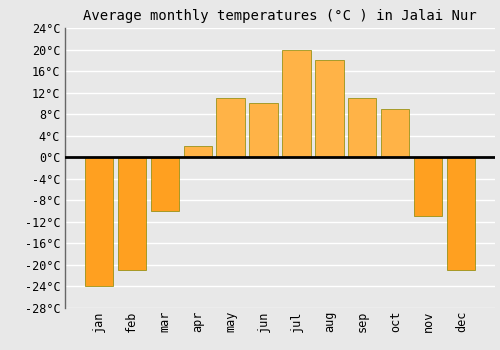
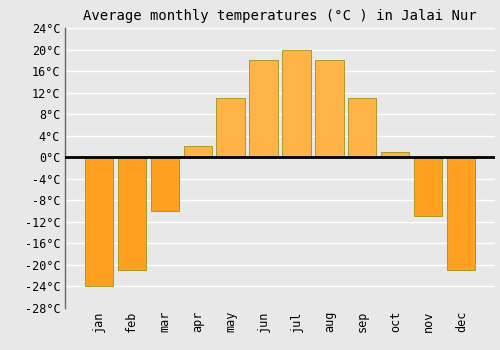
jun: 10°C -> 18°C
oct: 9°C -> 1°C
